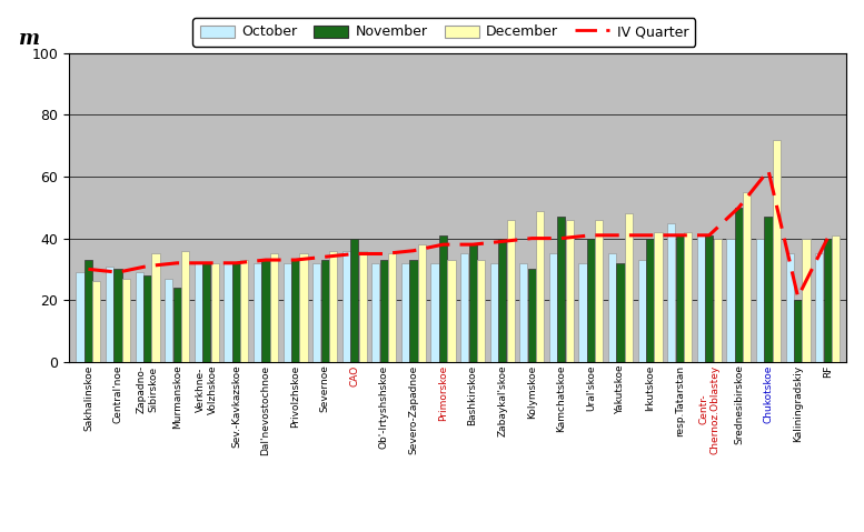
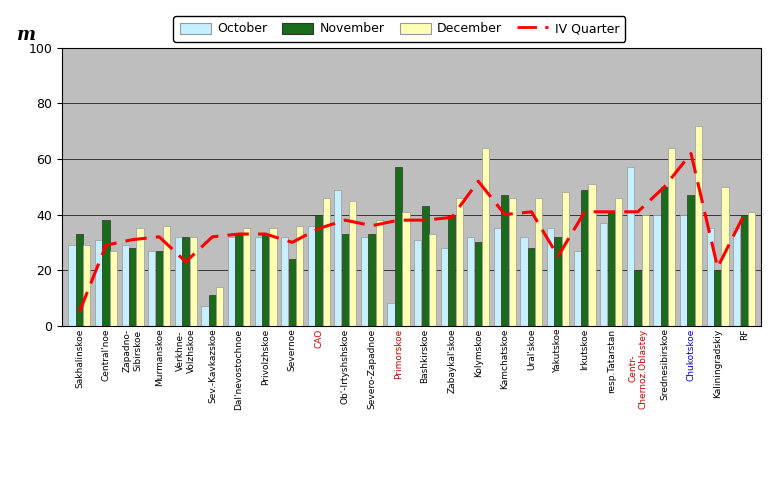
IV Quarter/Sakhalinskoe: 30 -> 5
December/Sakhalinskoe: 26 -> 29
November/Central'noe: 30 -> 38
November/Murmanskoe: 24 -> 27
IV Quarter/Verkhne- Volzhskoe: 32 -> 23
October/Sev.-Kavkazskoe: 32 -> 7
November/Sev.-Kavkazskoe: 32 -> 11
December/Sev.-Kavkazskoe: 33 -> 14
November/Severnoe: 33 -> 24
IV Quarter/Severnoe: 34 -> 30
December/CAO: 36 -> 46
October/Ob'-Irtyshshskoe: 32 -> 49
IV Quarter/Ob'-Irtyshshskoe: 35 -> 38
December/Ob'-Irtyshshskoe: 35 -> 45
October/Primorskoe: 32 -> 8
November/Primorskoe: 41 -> 57
December/Primorskoe: 33 -> 41
October/Bashkirskoe: 35 -> 31
November/Bashkirskoe: 38 -> 43
October/Zabaykal'skoe: 32 -> 28
IV Quarter/Kolymskoe: 40 -> 52
December/Kolymskoe: 49 -> 64
November/Ural'skoe: 40 -> 28
IV Quarter/Yakutskoe: 41 -> 25
October/Irkutskoe: 33 -> 27
November/Irkutskoe: 40 -> 49
December/Irkutskoe: 42 -> 51
October/resp.Tatarstan: 45 -> 37
December/resp.Tatarstan: 42 -> 46
October/Centr- Chernoz.Oblastey: 41 -> 57
November/Centr- Chernoz.Oblastey: 41 -> 20
December/Srednesibirskoe: 55 -> 64
December/Kaliningradskiy: 40 -> 50
